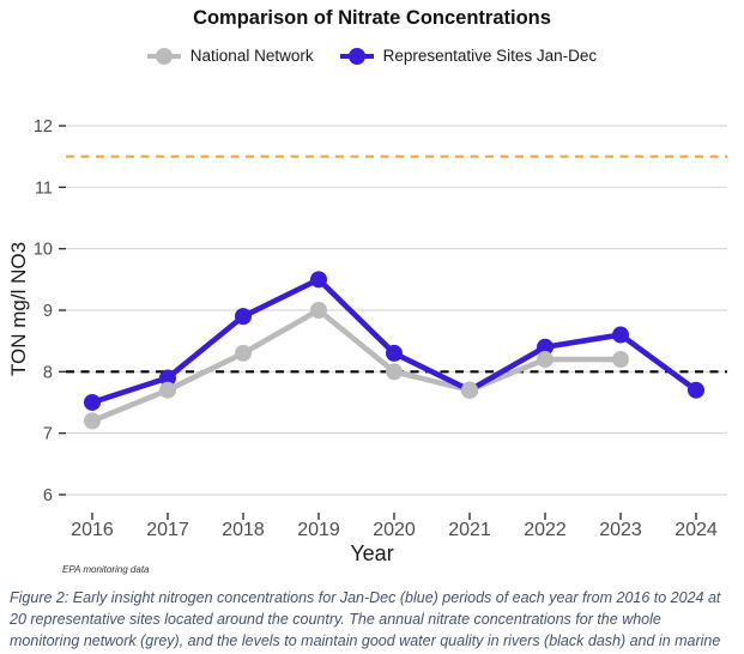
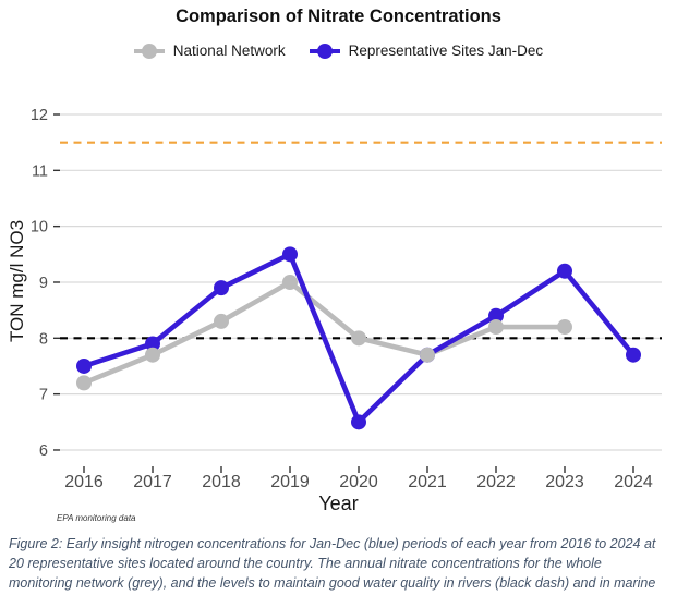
Representative Sites Jan-Dec/2020: 8.3 -> 6.5
Representative Sites Jan-Dec/2023: 8.6 -> 9.2
